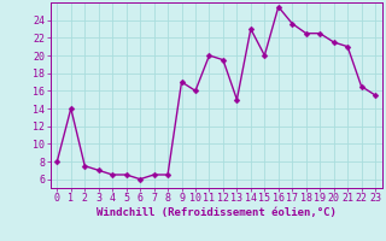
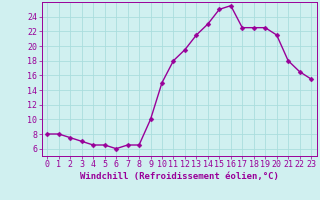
1: 14.0 -> 8.0
9: 17.0 -> 10.0
10: 16.0 -> 15.0
11: 20.0 -> 18.0
13: 15.0 -> 21.5
15: 20.0 -> 25.0
17: 23.6 -> 22.5
21: 21.0 -> 18.0
